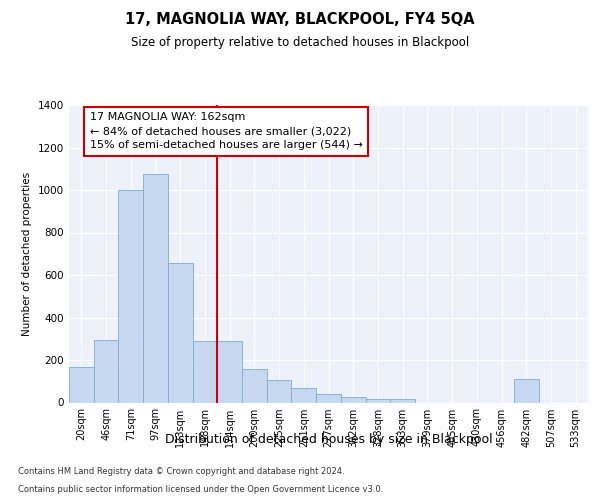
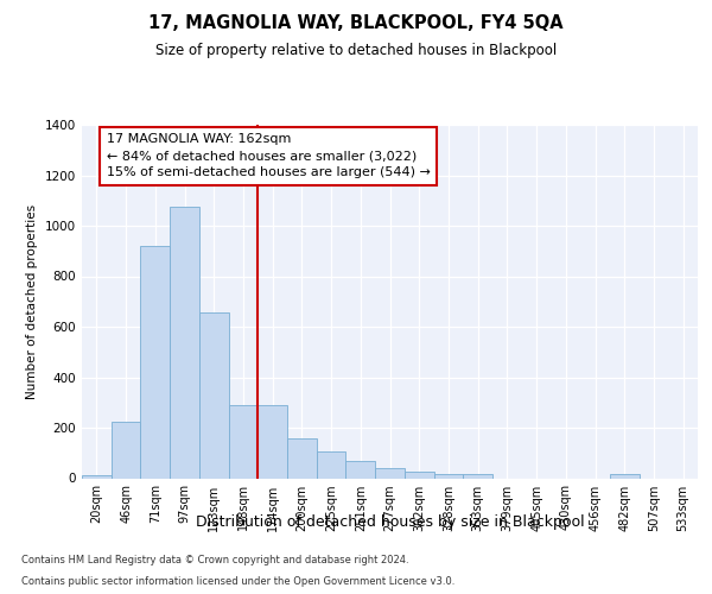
20sqm: 165 -> 10
46sqm: 295 -> 225
71sqm: 1000 -> 920
482sqm: 110 -> 18
